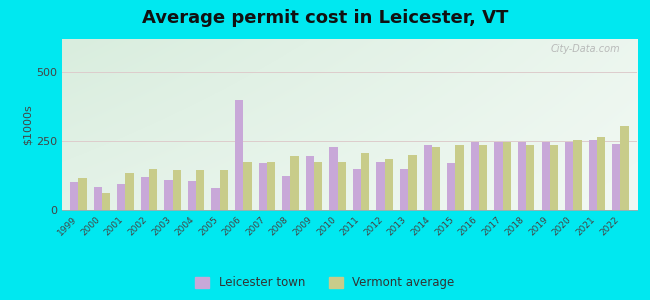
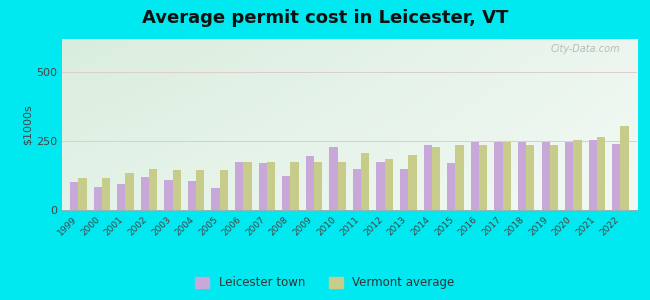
Vermont average/2000: 60 -> 115
Leicester town/2006: 400 -> 175
Vermont average/2008: 195 -> 175
